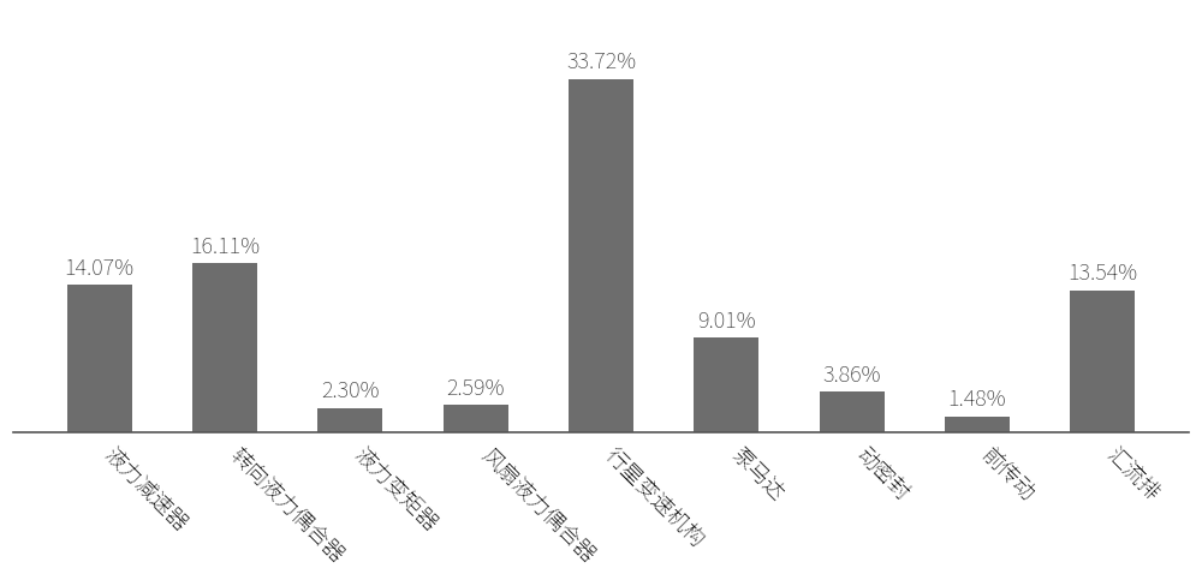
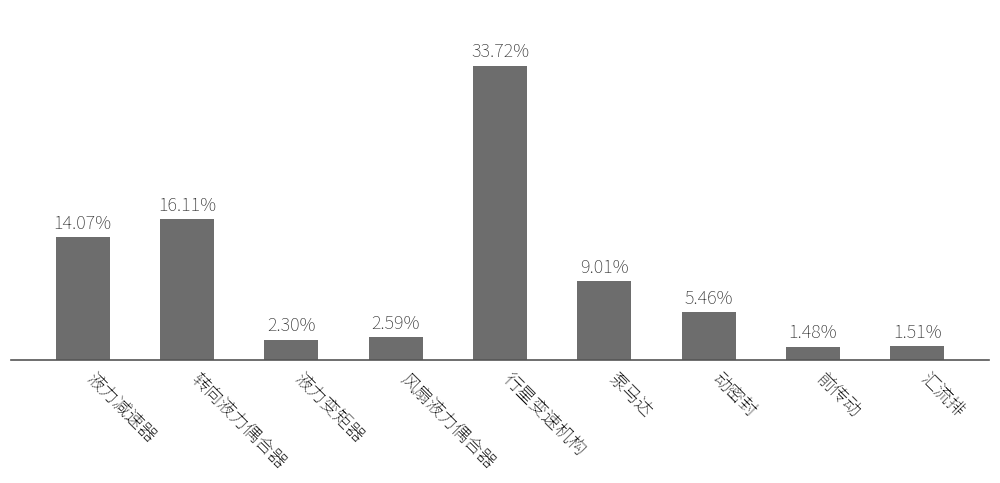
动密封: 3.86% -> 5.46%
汇流排: 13.54% -> 1.51%
